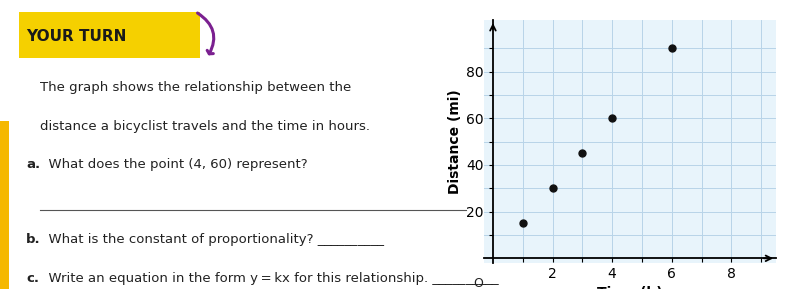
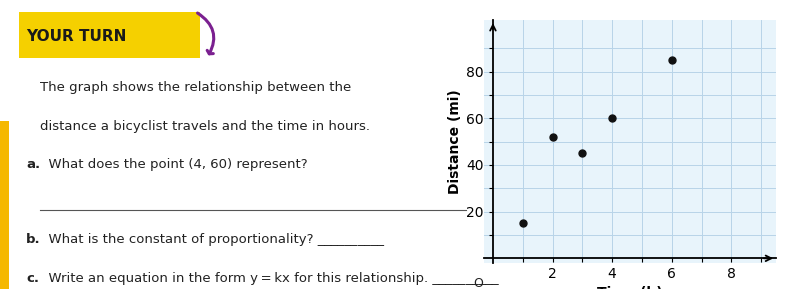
2: 30 -> 52
6: 90 -> 85
